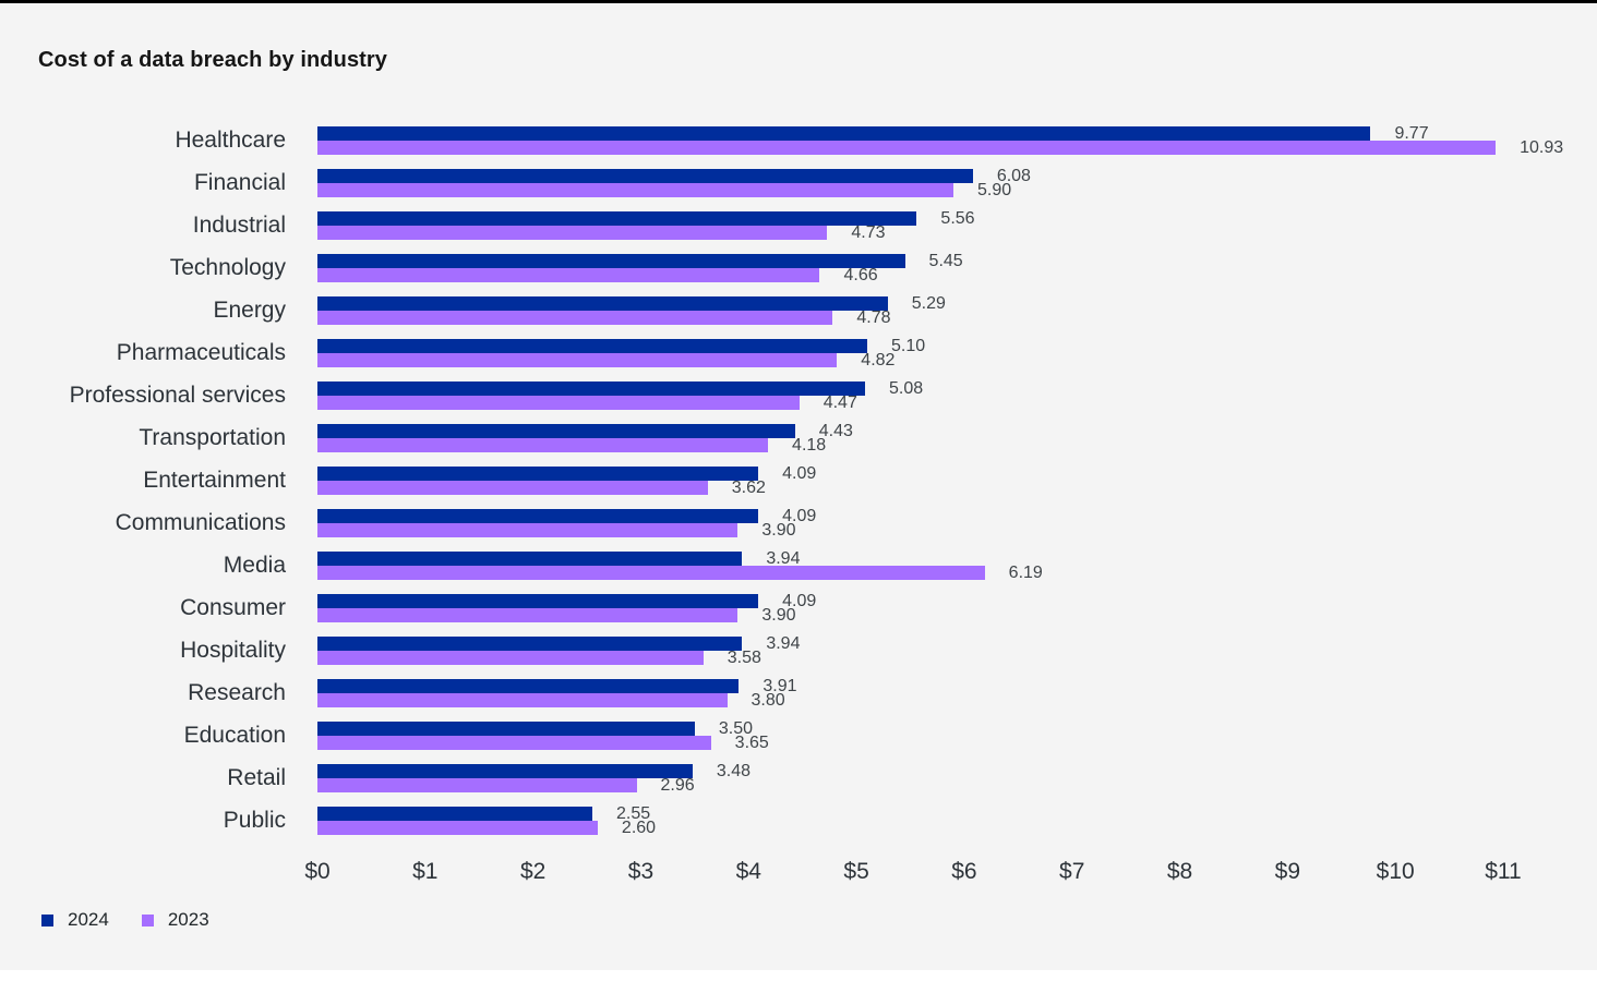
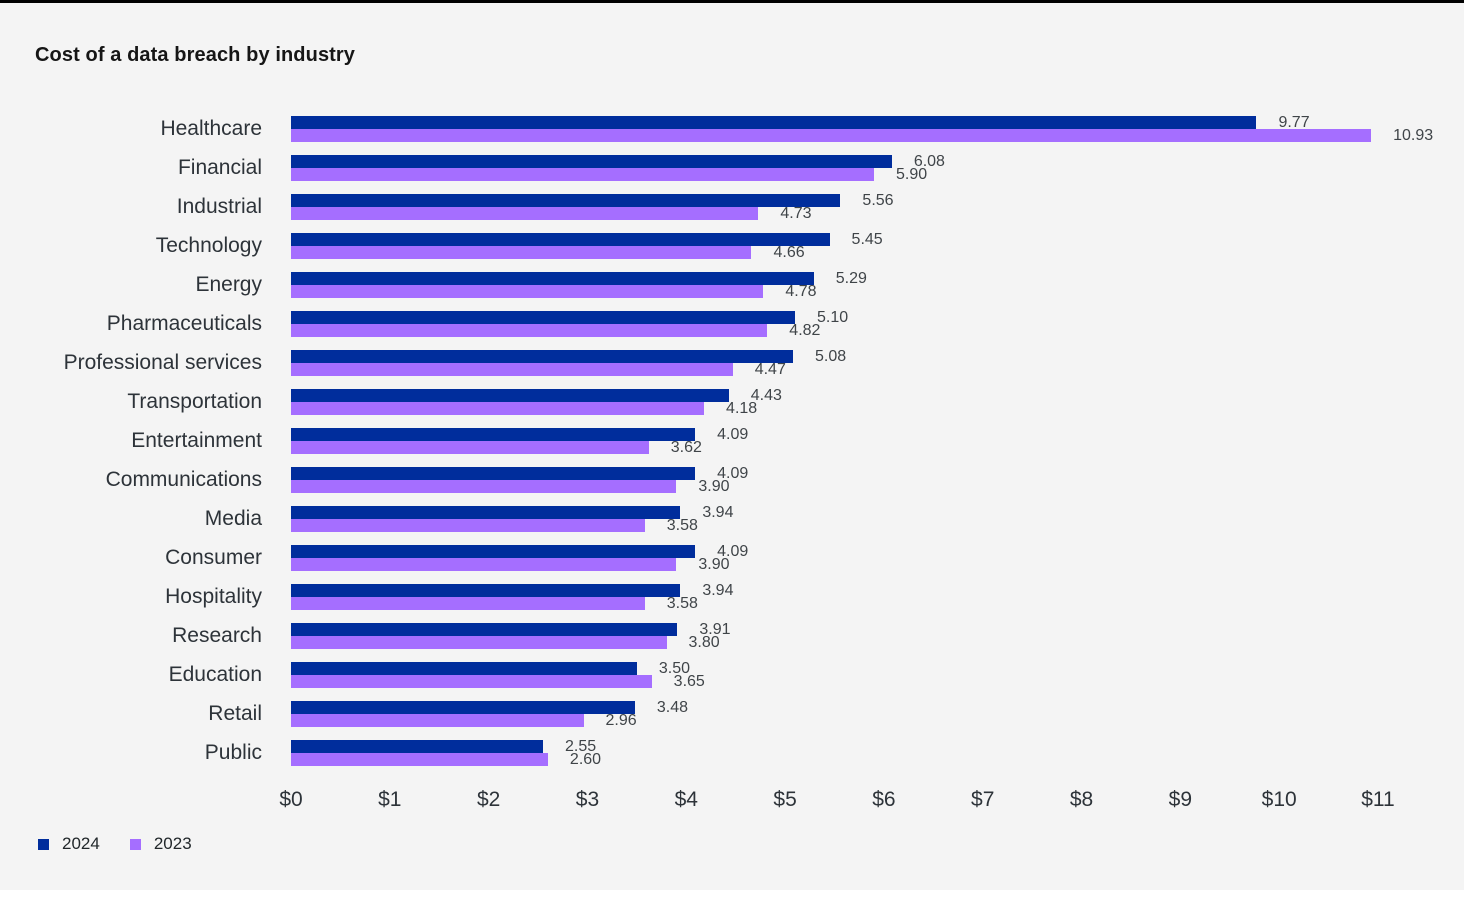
2023/Media: 6.19 -> 3.58
